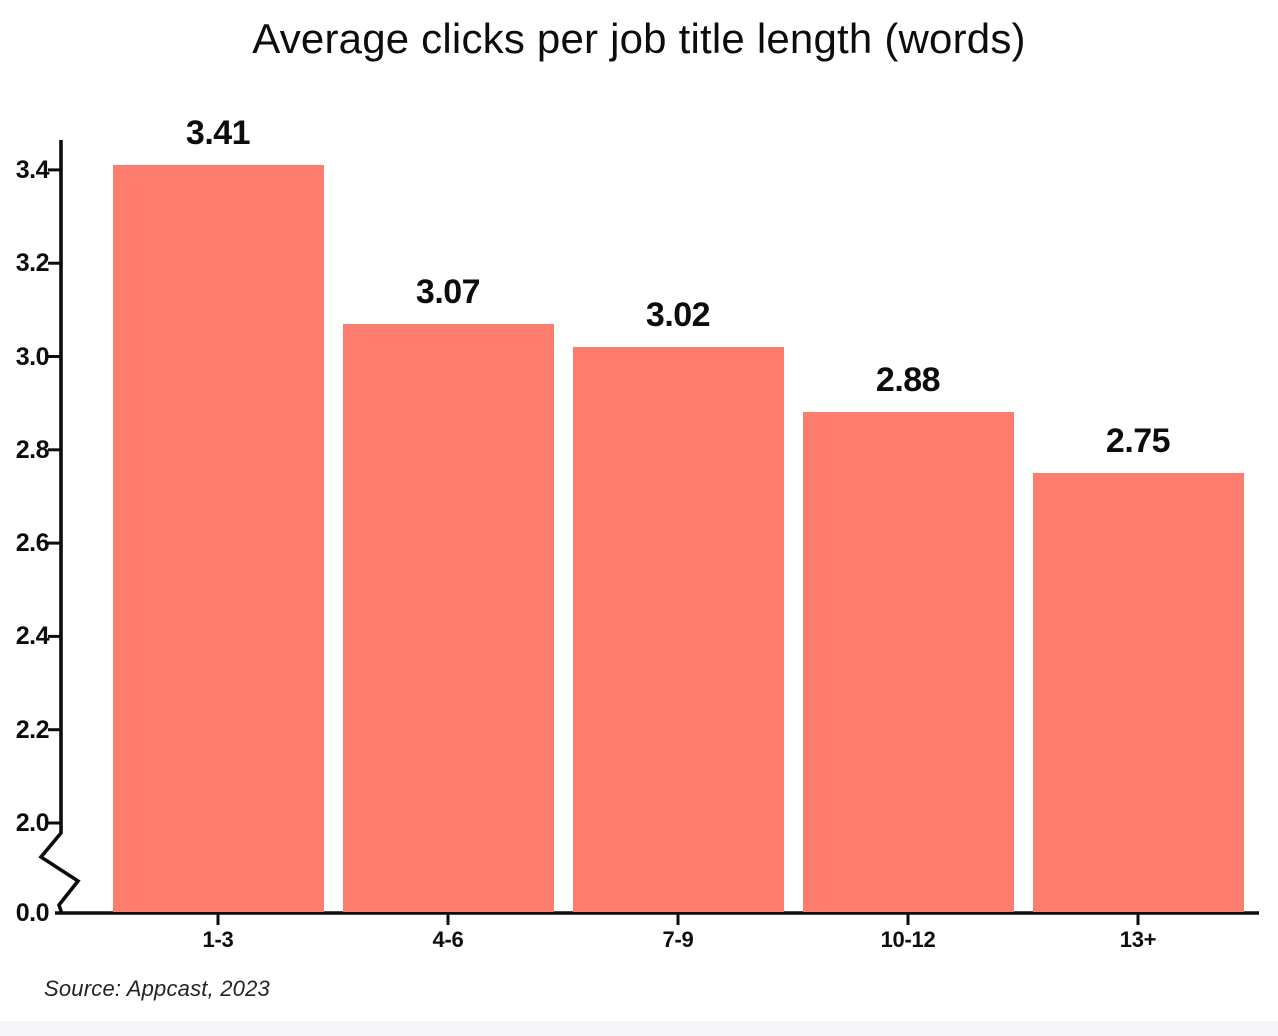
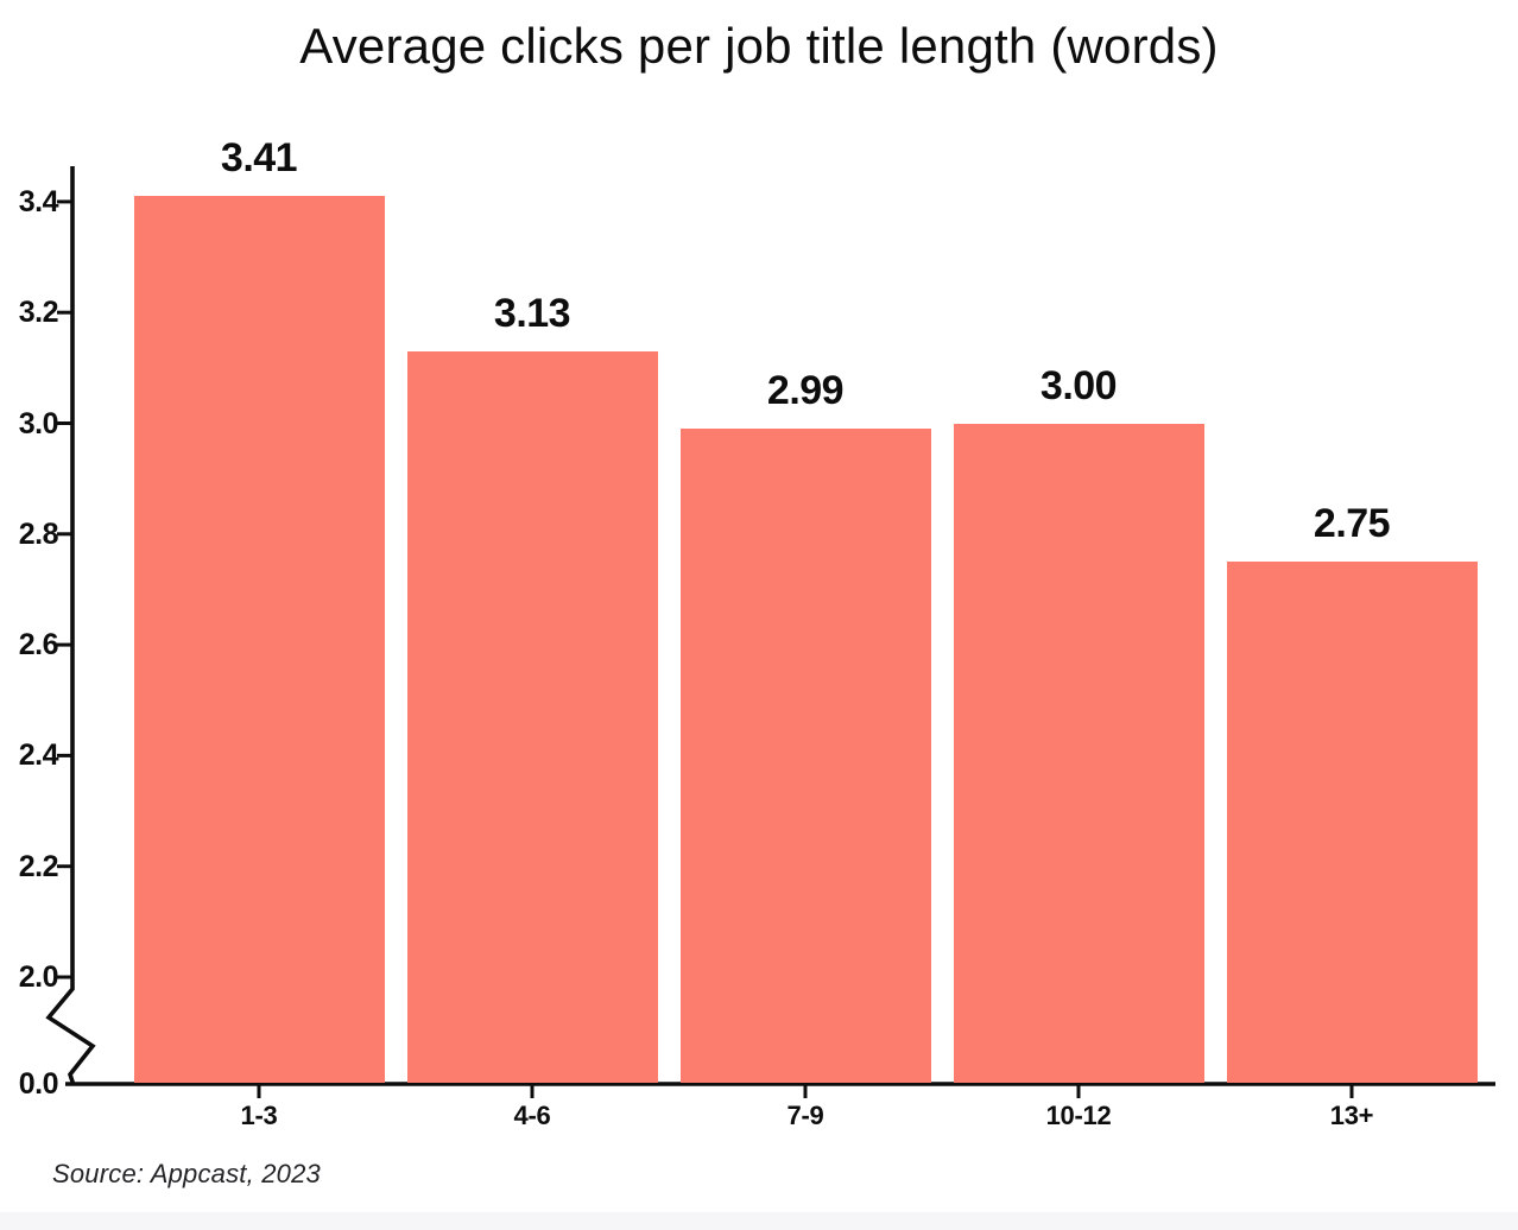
4-6: 3.07 -> 3.13
7-9: 3.02 -> 2.99
10-12: 2.88 -> 3.00
